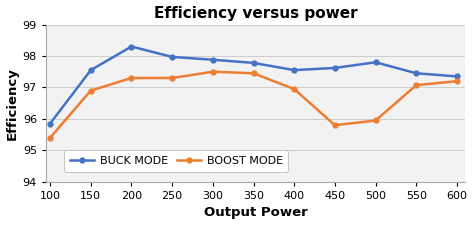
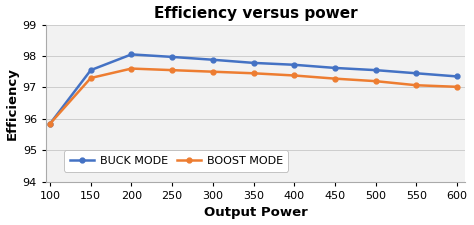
BOOST MODE/100: 95.40 -> 95.85
BOOST MODE/150: 96.90 -> 97.30
BUCK MODE/200: 98.30 -> 98.05
BOOST MODE/200: 97.30 -> 97.60
BOOST MODE/250: 97.30 -> 97.55
BUCK MODE/400: 97.55 -> 97.72
BOOST MODE/400: 96.95 -> 97.38
BOOST MODE/450: 95.80 -> 97.28
BUCK MODE/500: 97.80 -> 97.55
BOOST MODE/500: 95.95 -> 97.20
BOOST MODE/600: 97.20 -> 97.02
